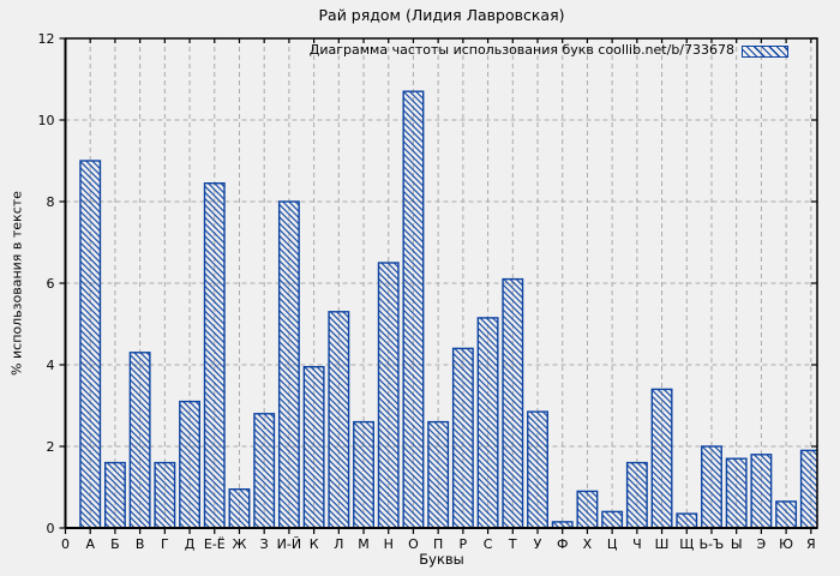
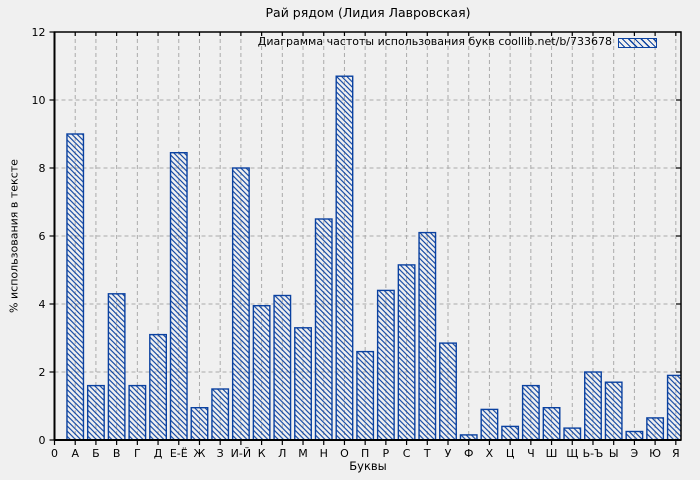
З: 2.8 -> 1.5
Л: 5.3 -> 4.2
М: 2.6 -> 3.3
Ш: 3.4 -> 0.9
Э: 1.8 -> 0.2
